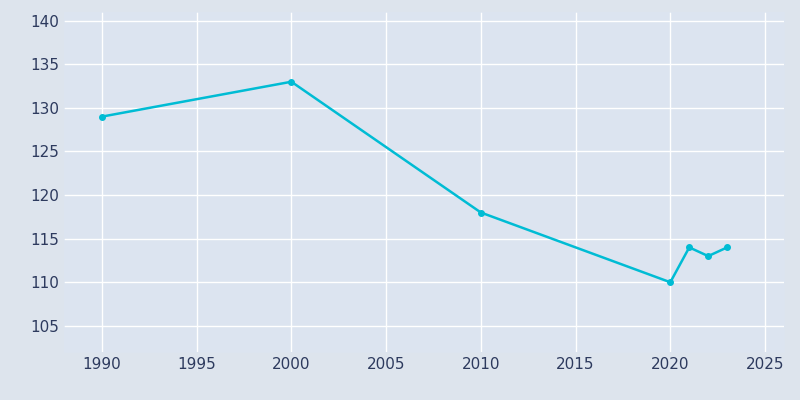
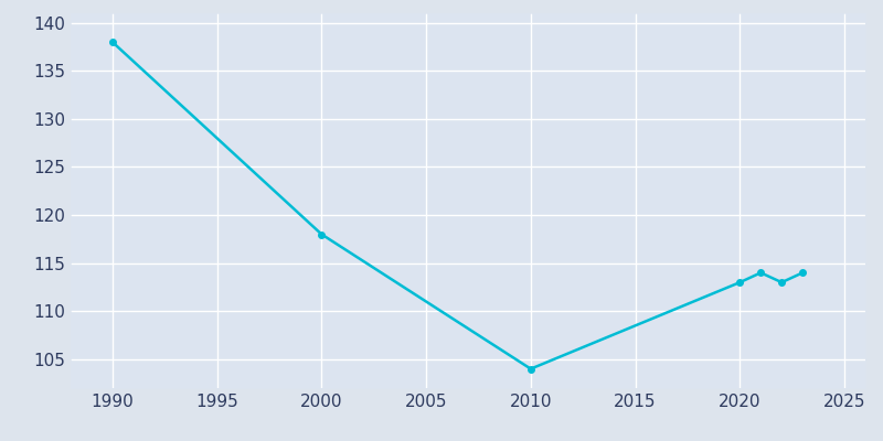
1990: 129 -> 138
2000: 133 -> 118
2010: 118 -> 104
2020: 110 -> 113
